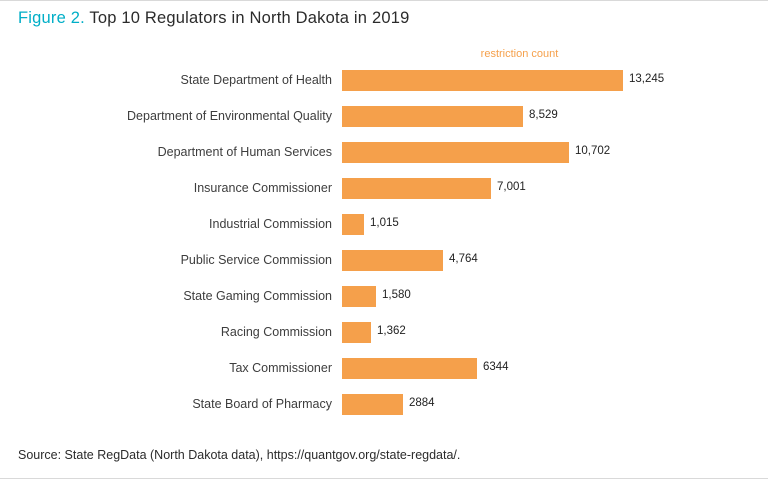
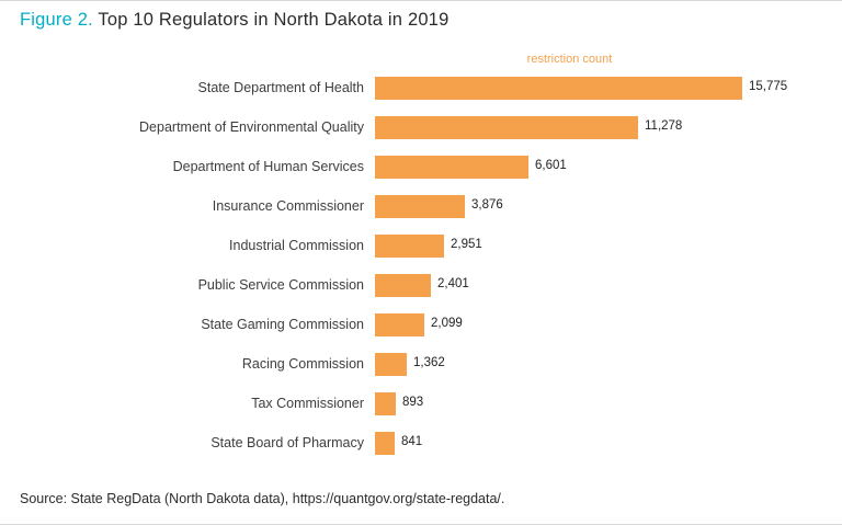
State Department of Health: 13,245 -> 15,775
Department of Environmental Quality: 8,529 -> 11,278
Department of Human Services: 10,702 -> 6,601
Insurance Commissioner: 7,001 -> 3,876
Industrial Commission: 1,015 -> 2,951
Public Service Commission: 4,764 -> 2,401
State Gaming Commission: 1,580 -> 2,099
Tax Commissioner: 6344 -> 893
State Board of Pharmacy: 2884 -> 841
